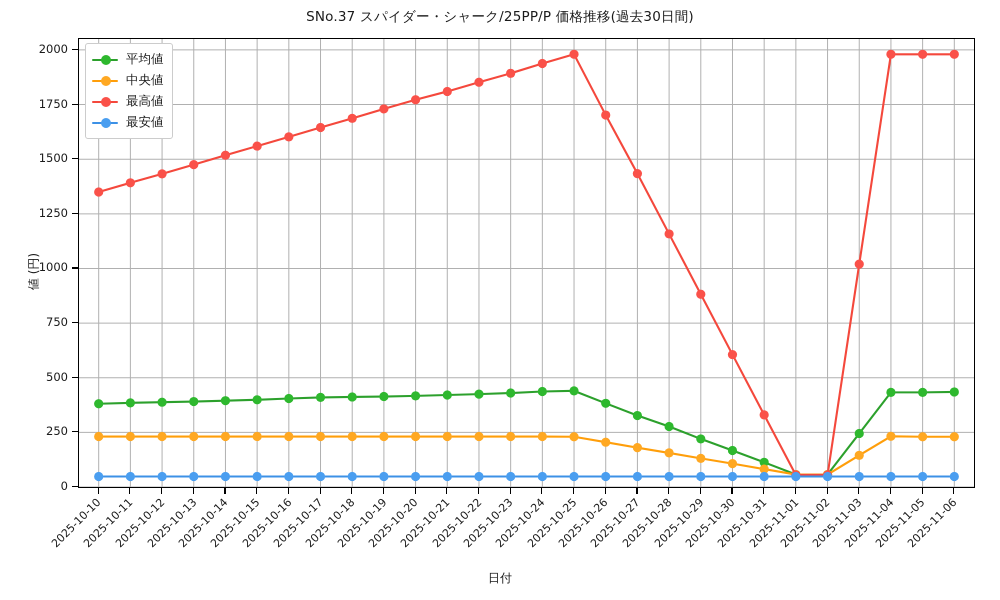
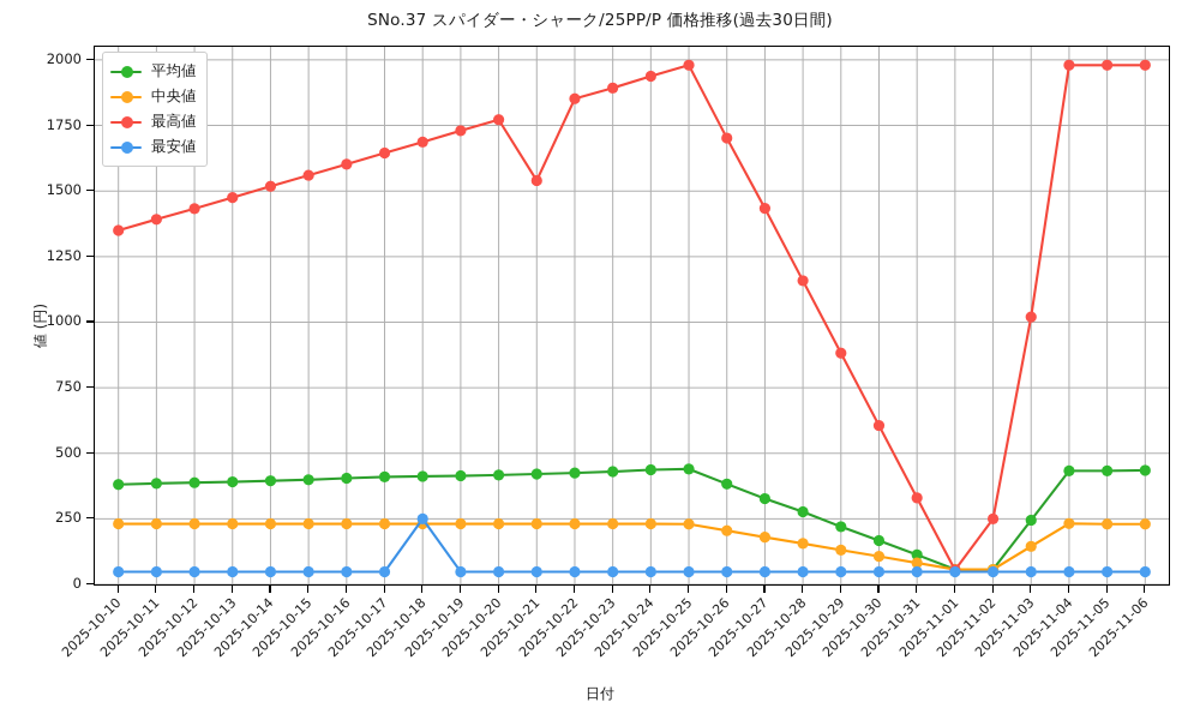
最安値/2025-10-18: 50 -> 250
最高値/2025-10-21: 1810 -> 1540
最高値/2025-11-02: 60 -> 250
